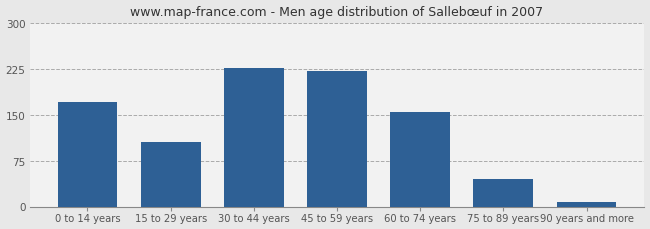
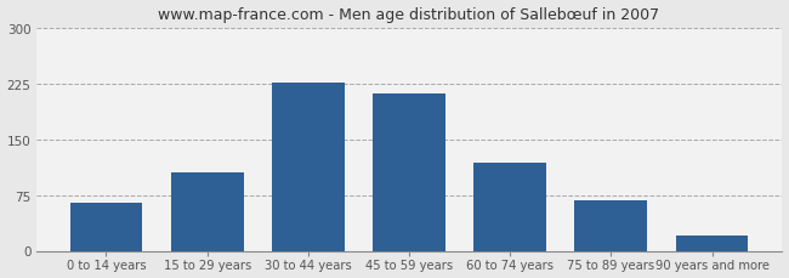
0 to 14 years: 170 -> 64
45 to 59 years: 222 -> 212
60 to 74 years: 155 -> 118
75 to 89 years: 45 -> 68
90 years and more: 8 -> 20
